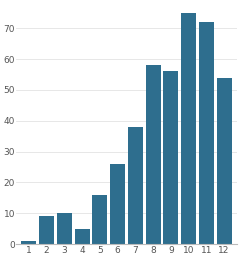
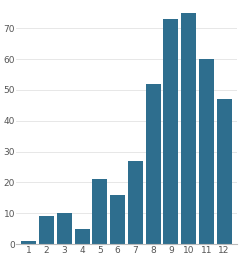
5: 16 -> 21
6: 26 -> 16
7: 38 -> 27
8: 58 -> 52
9: 56 -> 73
11: 72 -> 60
12: 54 -> 47
